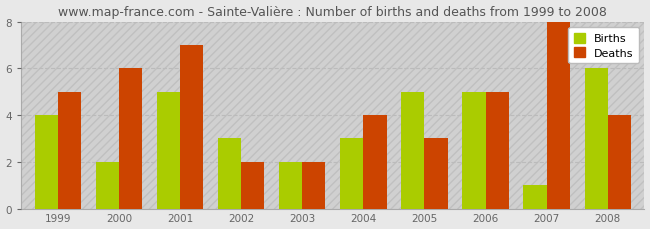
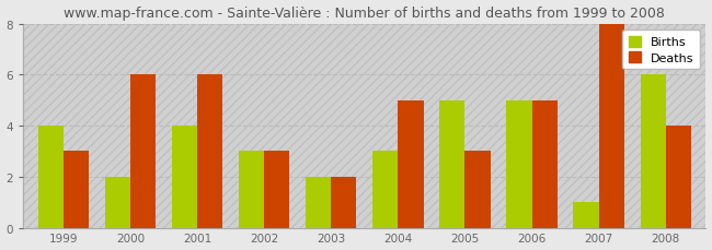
Deaths/1999: 5 -> 3
Births/2001: 5 -> 4
Deaths/2001: 7 -> 6
Deaths/2002: 2 -> 3
Deaths/2004: 4 -> 5
